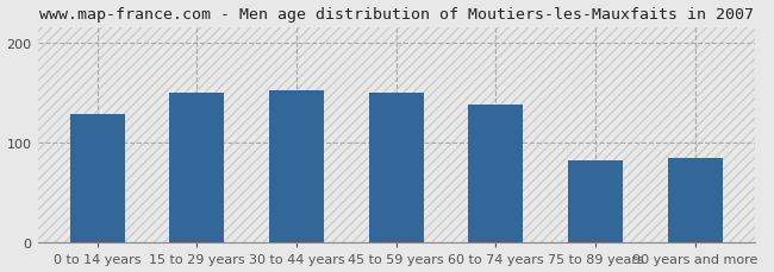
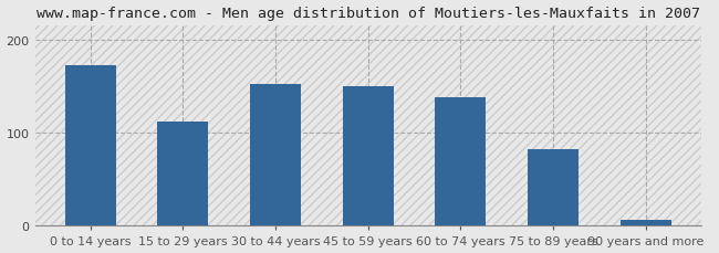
0 to 14 years: 128 -> 172
15 to 29 years: 150 -> 112
90 years and more: 84 -> 7
